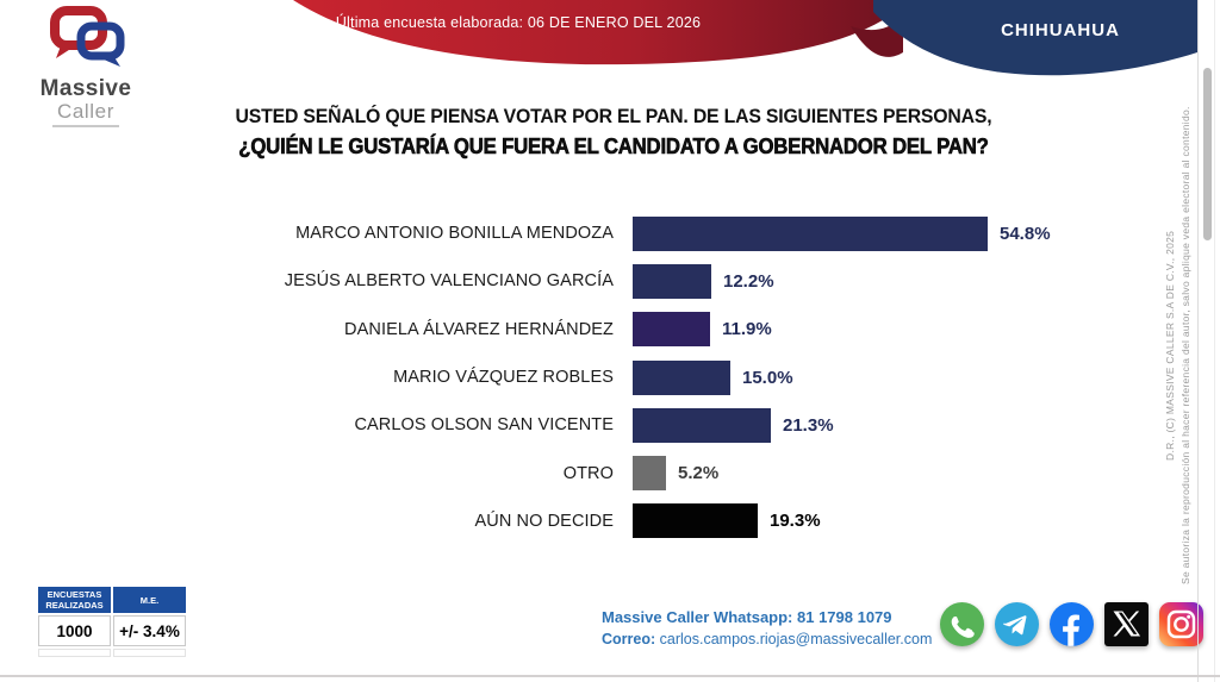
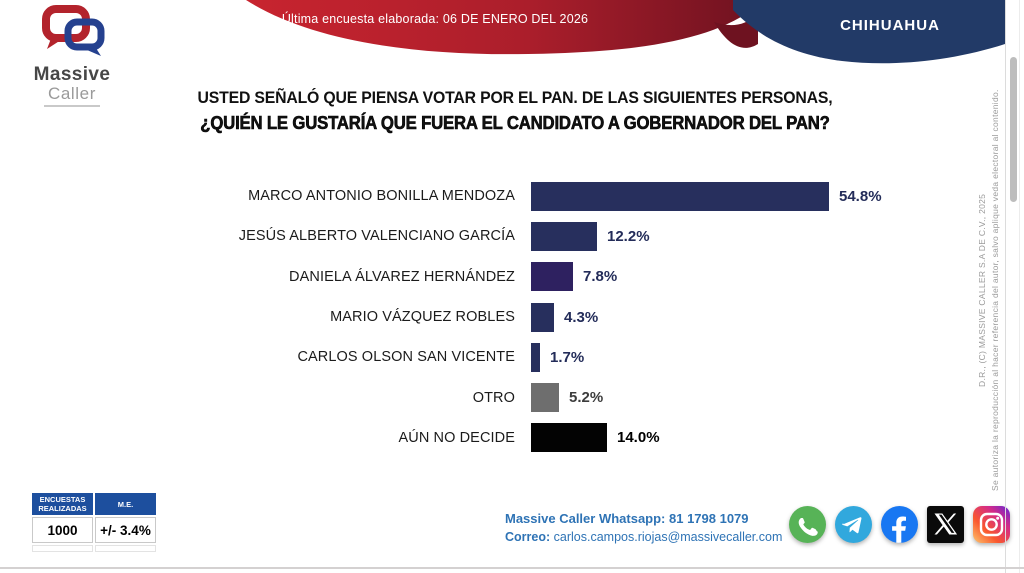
DANIELA ÁLVAREZ HERNÁNDEZ: 11.9% -> 7.8%
MARIO VÁZQUEZ ROBLES: 15.0% -> 4.3%
CARLOS OLSON SAN VICENTE: 21.3% -> 1.7%
AÚN NO DECIDE: 19.3% -> 14.0%
